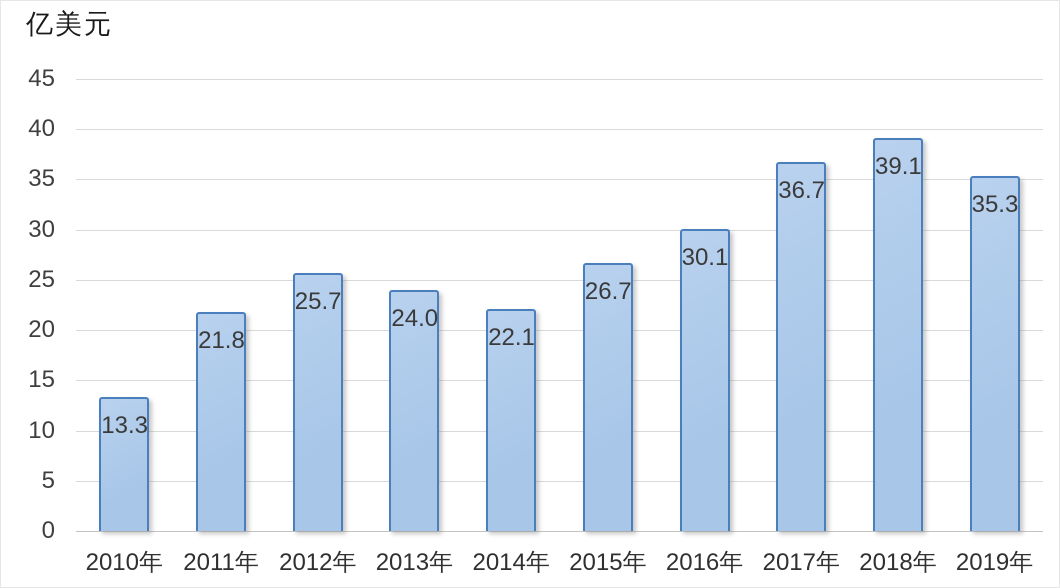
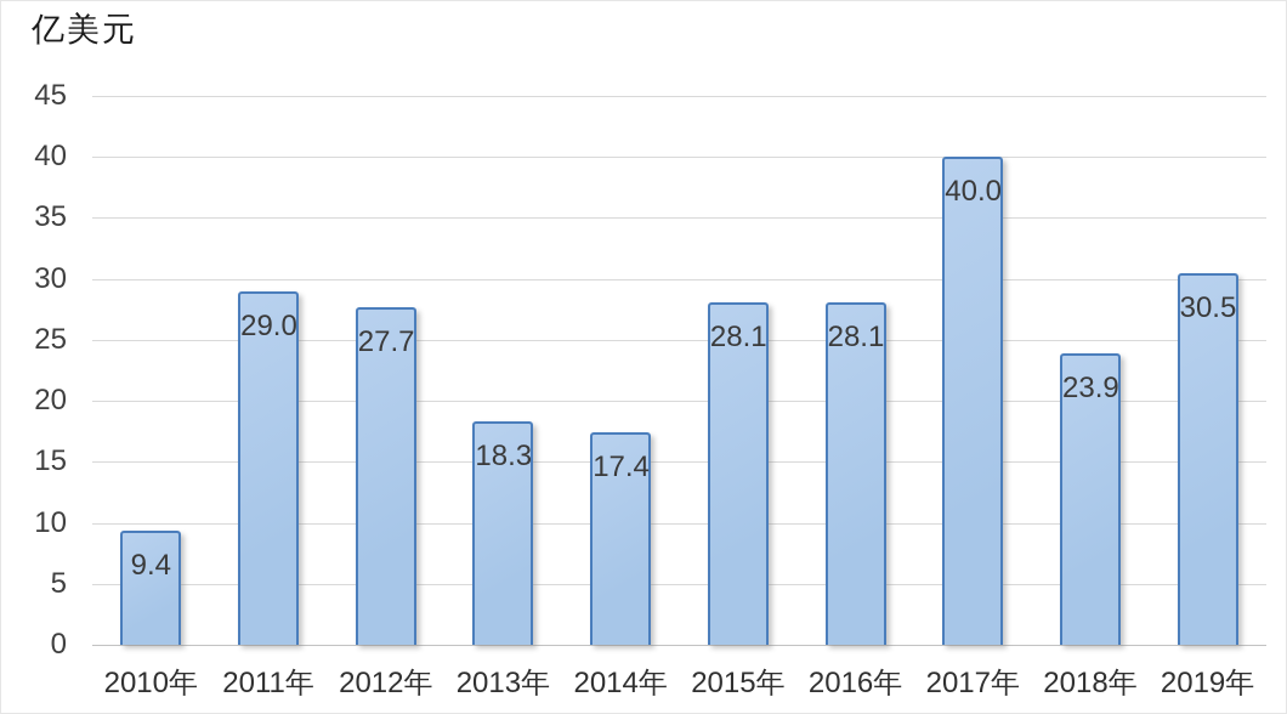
2010年: 13.3 -> 9.4
2011年: 21.8 -> 29.0
2012年: 25.7 -> 27.7
2013年: 24.0 -> 18.3
2014年: 22.1 -> 17.4
2015年: 26.7 -> 28.1
2016年: 30.1 -> 28.1
2017年: 36.7 -> 40.0
2018年: 39.1 -> 23.9
2019年: 35.3 -> 30.5
